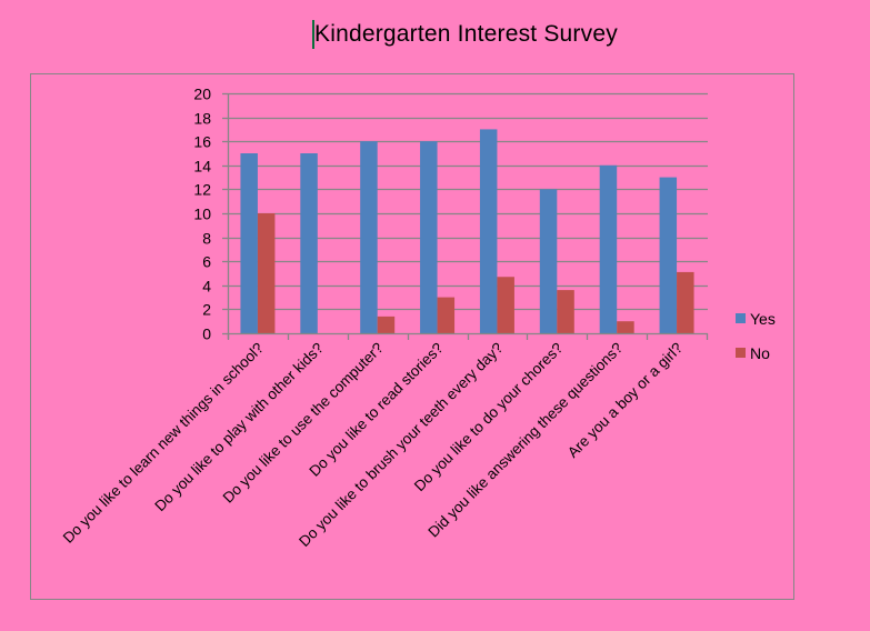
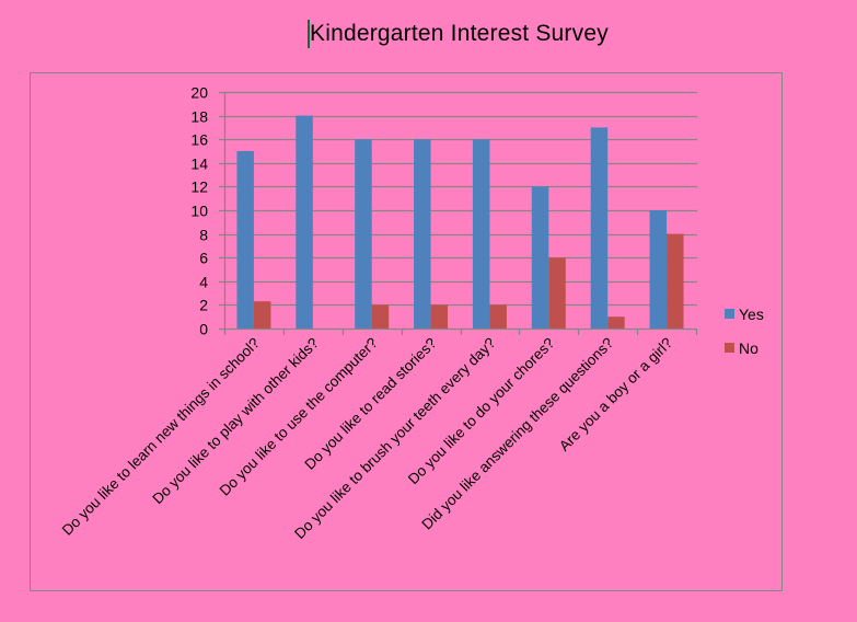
No/Do you like to learn new things in school?: 10.0 -> 2.3
Yes/Do you like to play with other kids?: 15 -> 18
No/Do you like to use the computer?: 1.4 -> 2.0
No/Do you like to read stories?: 3.0 -> 2.0
Yes/Do you like to brush your teeth every day?: 17 -> 16
No/Do you like to brush your teeth every day?: 4.7 -> 2.0
No/Do you like to do your chores?: 3.6 -> 6.0
Yes/Did you like answering these questions?: 14 -> 17
Yes/Are you a boy or a girl?: 13 -> 10
No/Are you a boy or a girl?: 5.1 -> 8.0
